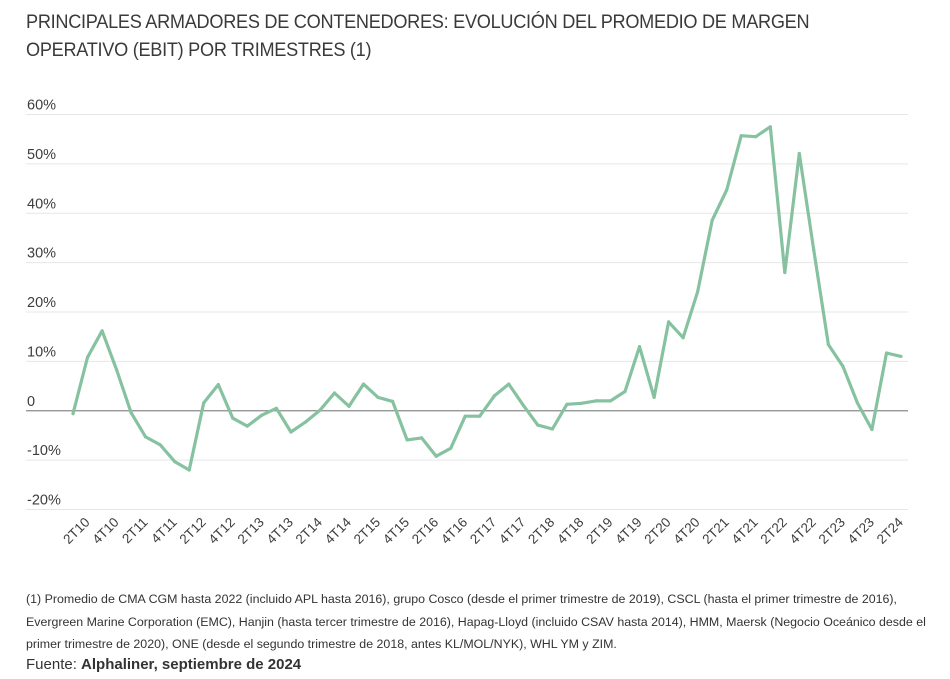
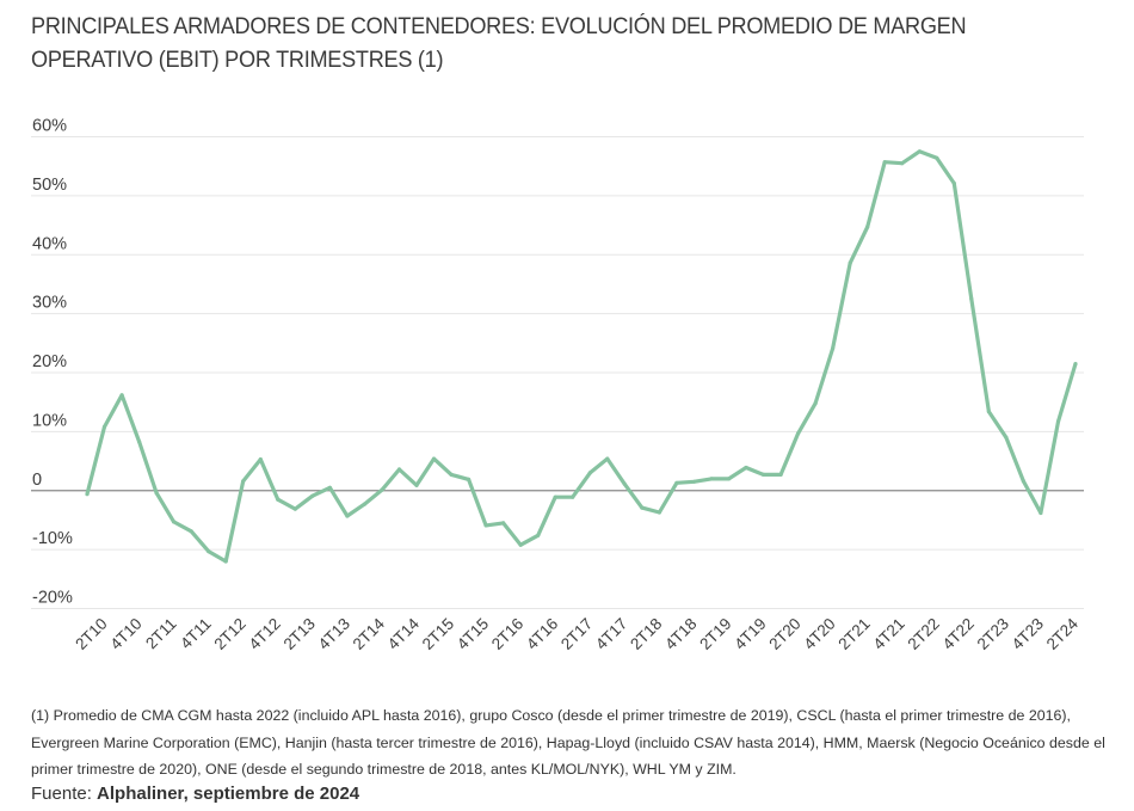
4T19: 13% -> 3%
2T20: 18% -> 10%
2T22: 28% -> 56%
2T24: 11% -> 22%
